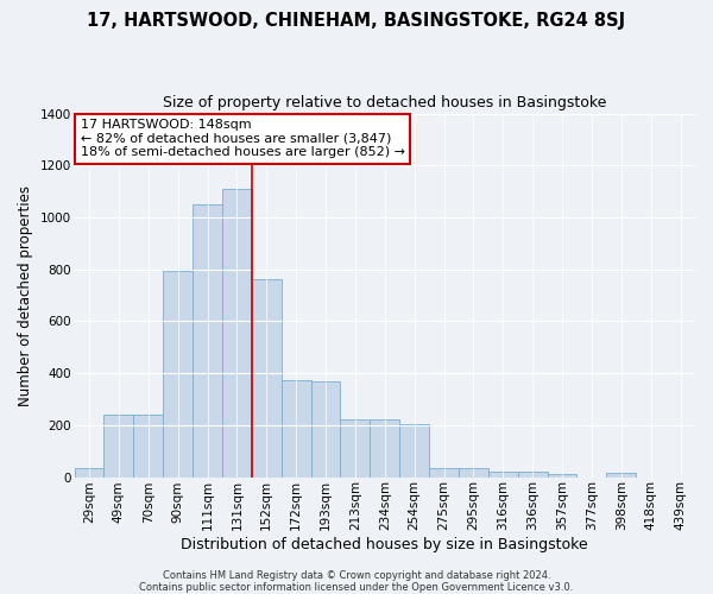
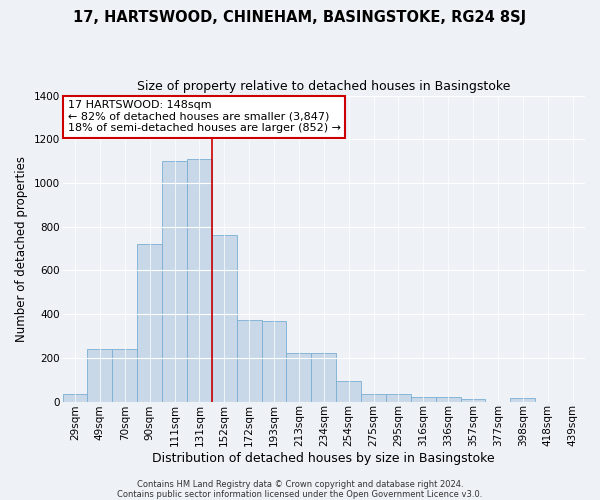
90sqm: 795 -> 720
111sqm: 1050 -> 1100
254sqm: 205 -> 95
